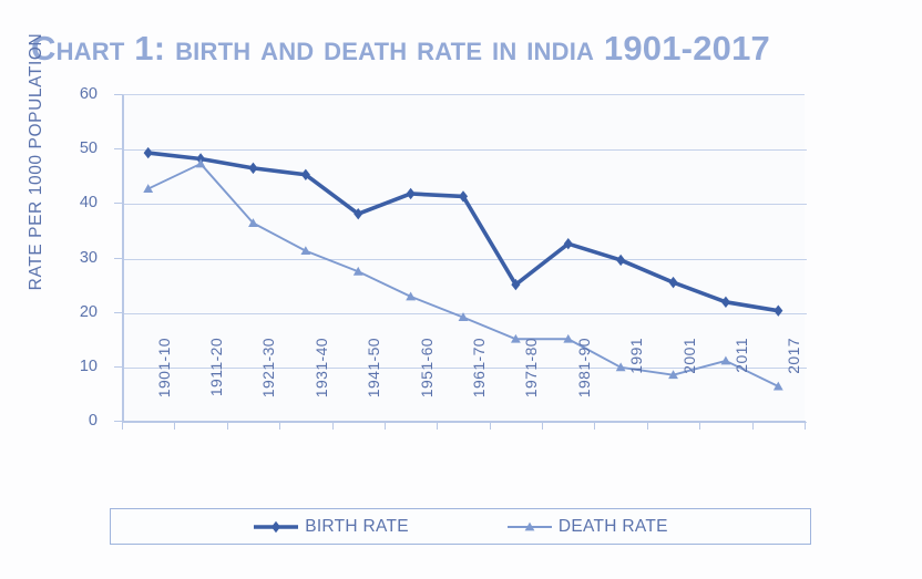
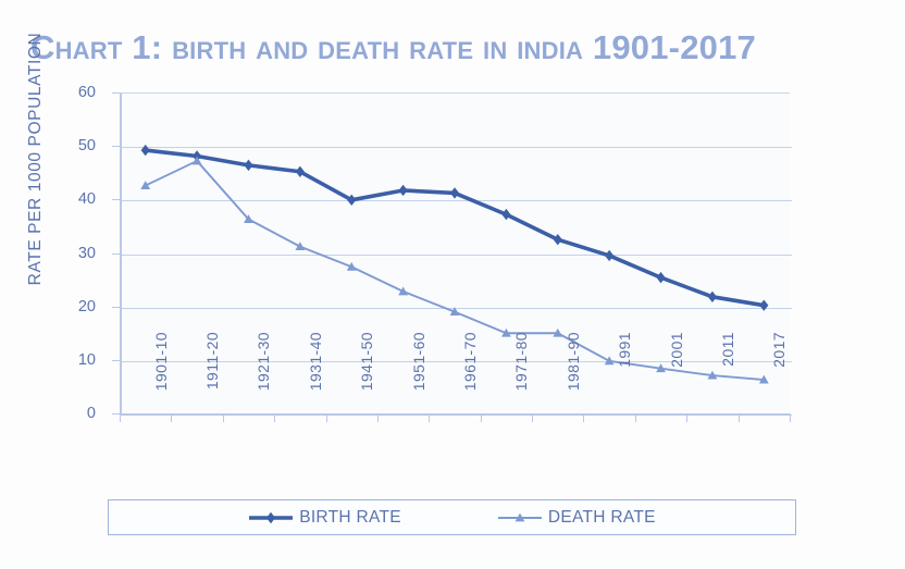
BIRTH RATE/1941-50: 38 -> 40
BIRTH RATE/1971-80: 25 -> 37
DEATH RATE/2011: 11 -> 7
